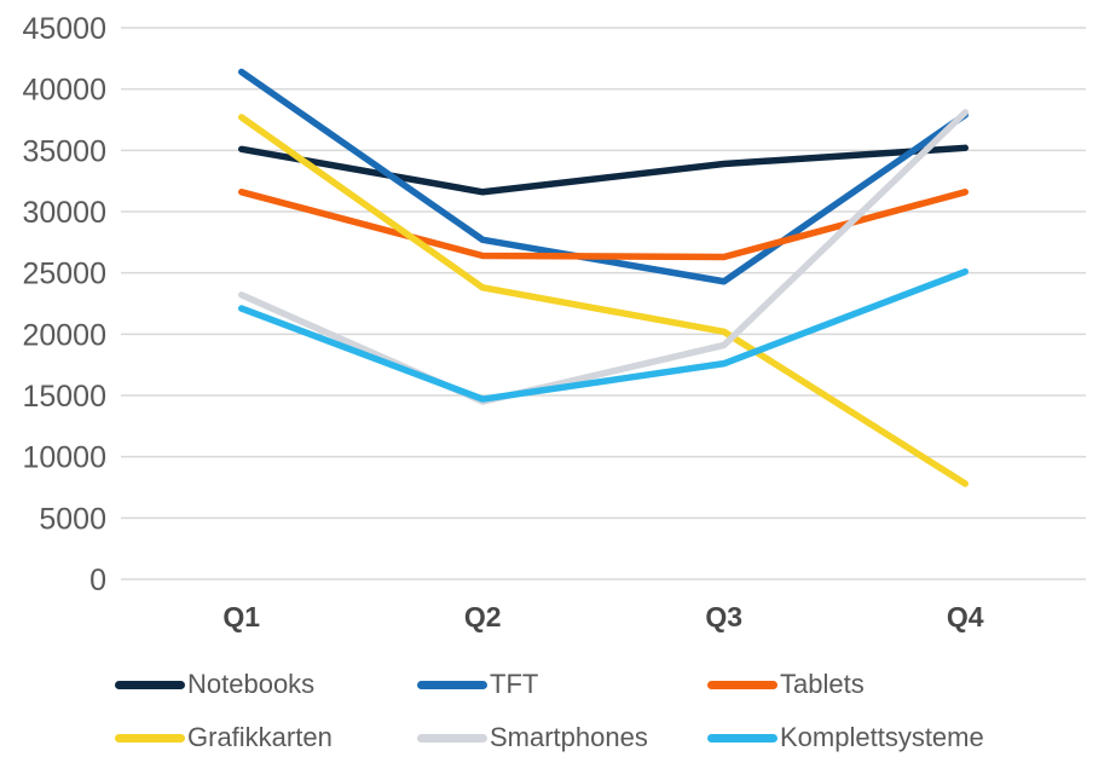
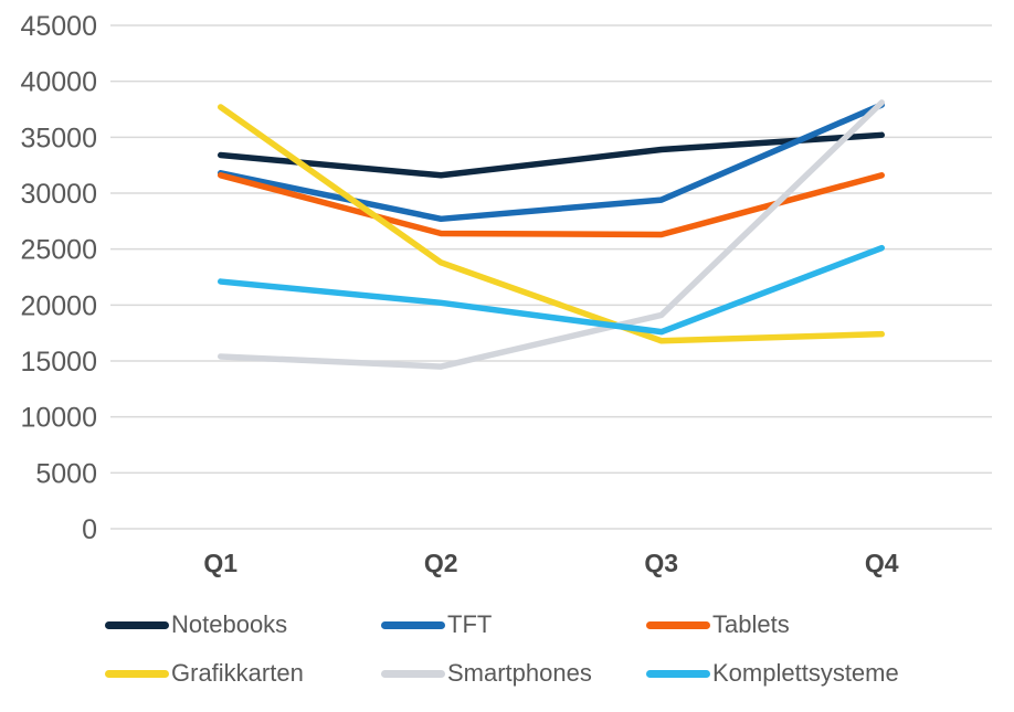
Notebooks/Q1: 35100 -> 33400
TFT/Q1: 41400 -> 31800
Smartphones/Q1: 23200 -> 15400
Komplettsysteme/Q2: 14700 -> 20200
TFT/Q3: 24300 -> 29400
Grafikkarten/Q3: 20200 -> 16800
Grafikkarten/Q4: 7800 -> 17400
